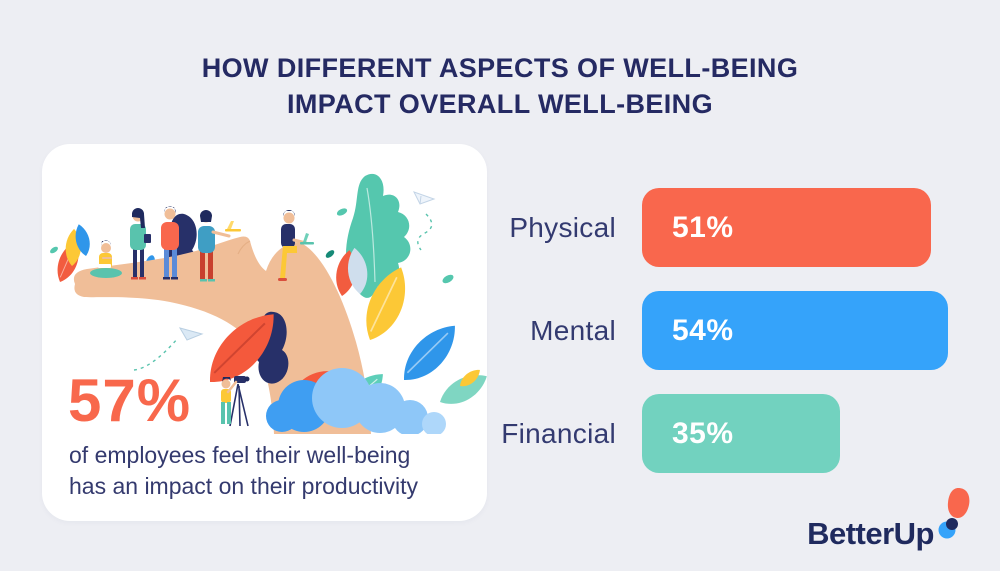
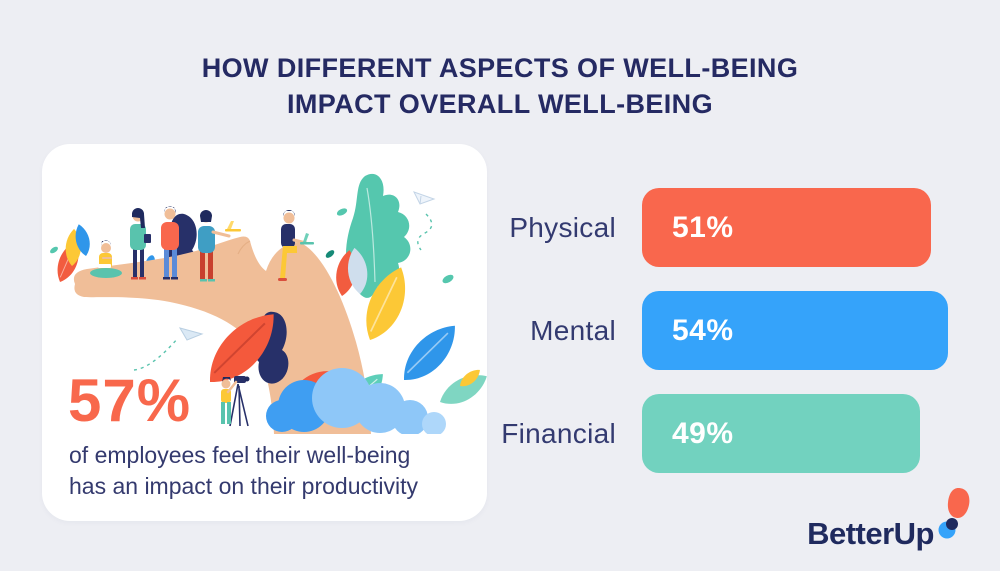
Financial: 35% -> 49%
